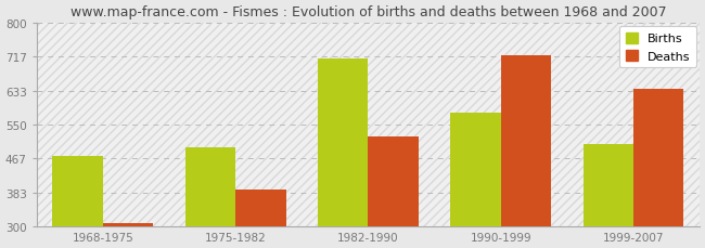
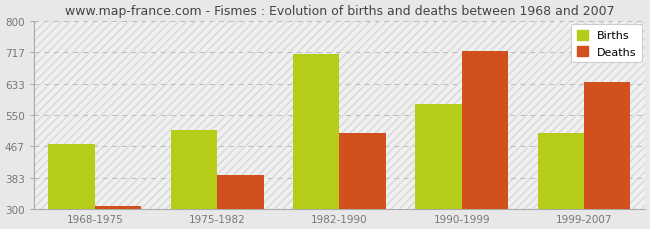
Births/1975-1982: 495 -> 511
Deaths/1982-1990: 520 -> 502
